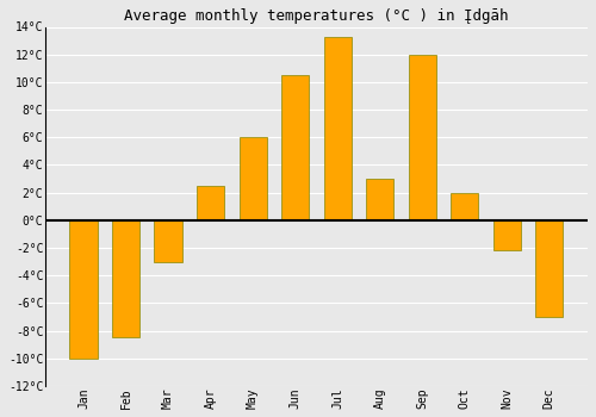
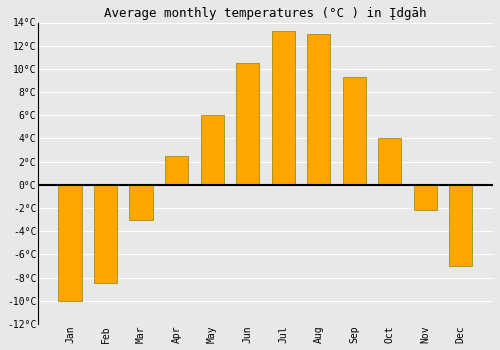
Aug: 3.0°C -> 13.0°C
Sep: 12.0°C -> 9.3°C
Oct: 2.0°C -> 4.0°C
